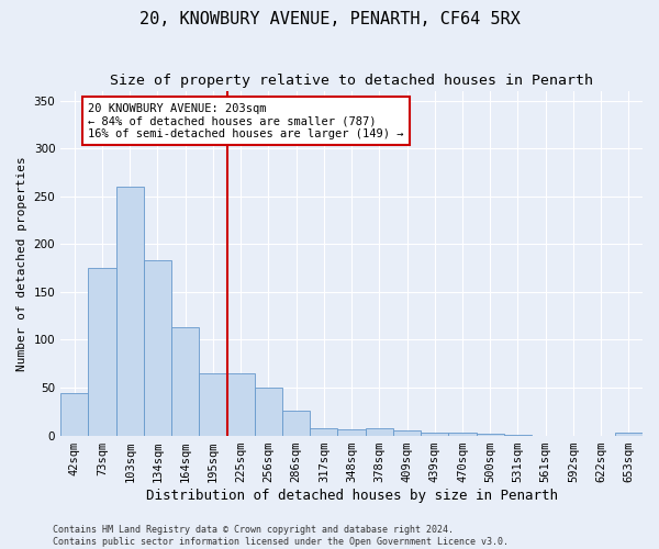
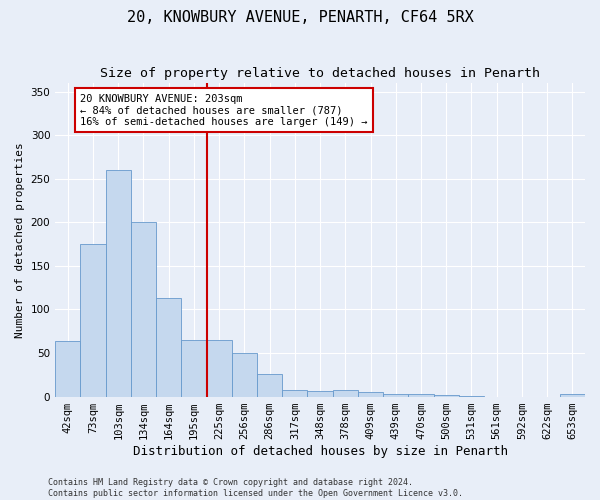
42sqm: 44 -> 64
134sqm: 183 -> 200
